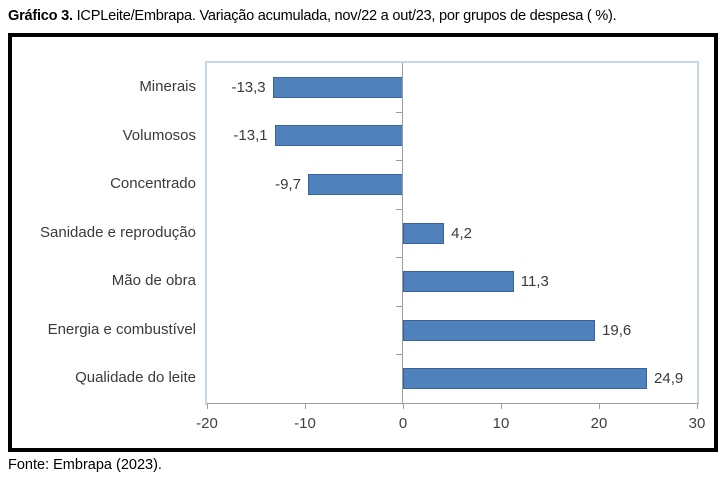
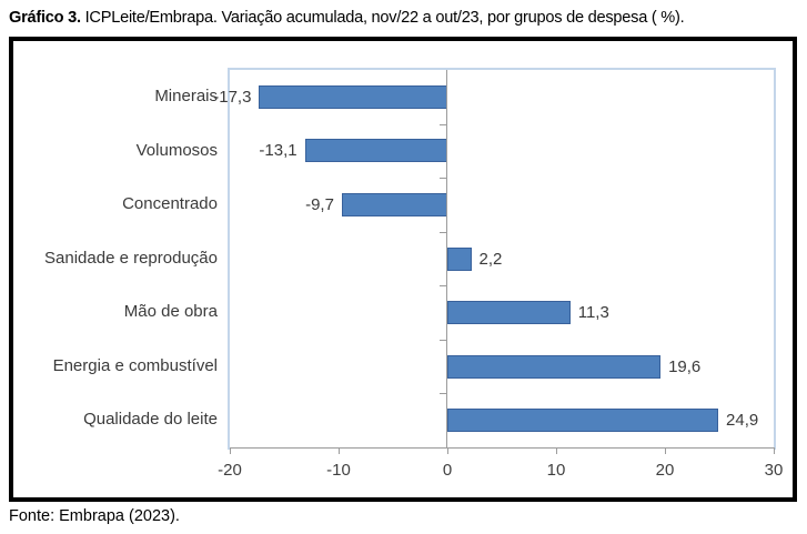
Minerais: -13,3 -> -17,3
Sanidade e reprodução: 4,2 -> 2,2
